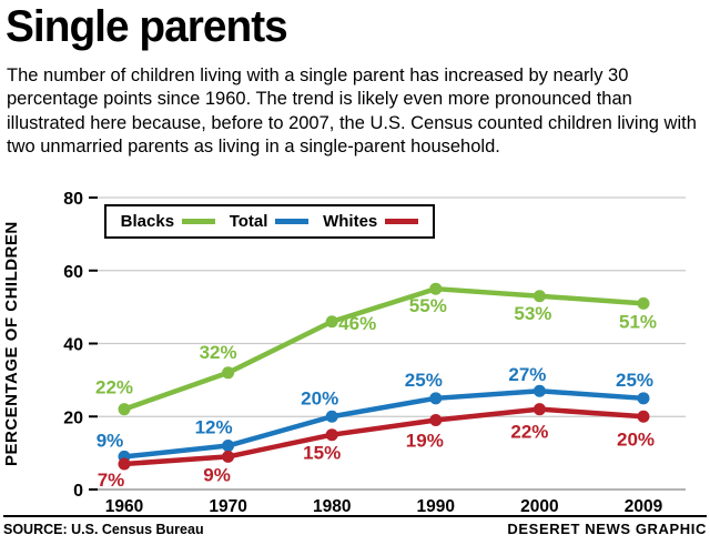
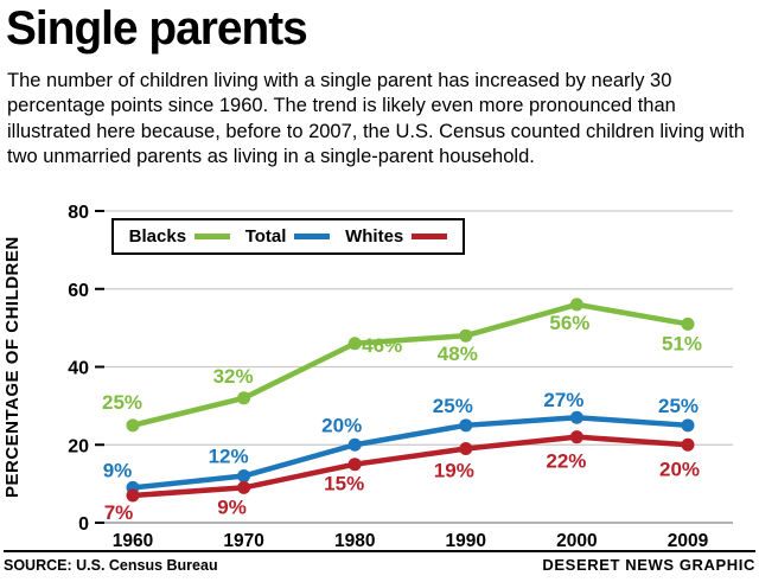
Blacks/1960: 22% -> 25%
Blacks/1990: 55% -> 48%
Blacks/2000: 53% -> 56%
